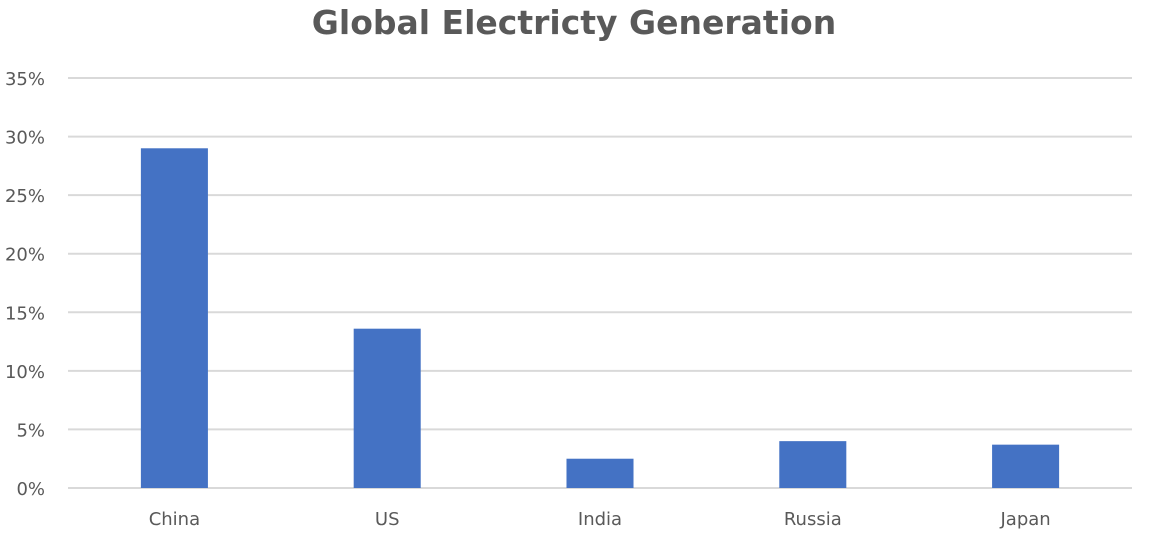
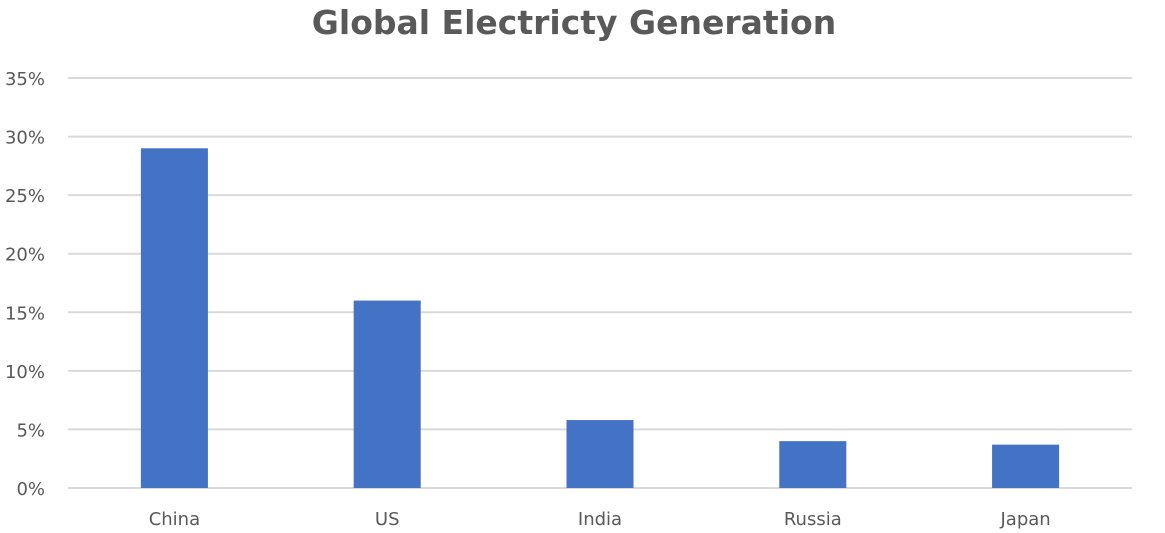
US: 13.6% -> 16.0%
India: 2.5% -> 5.8%
